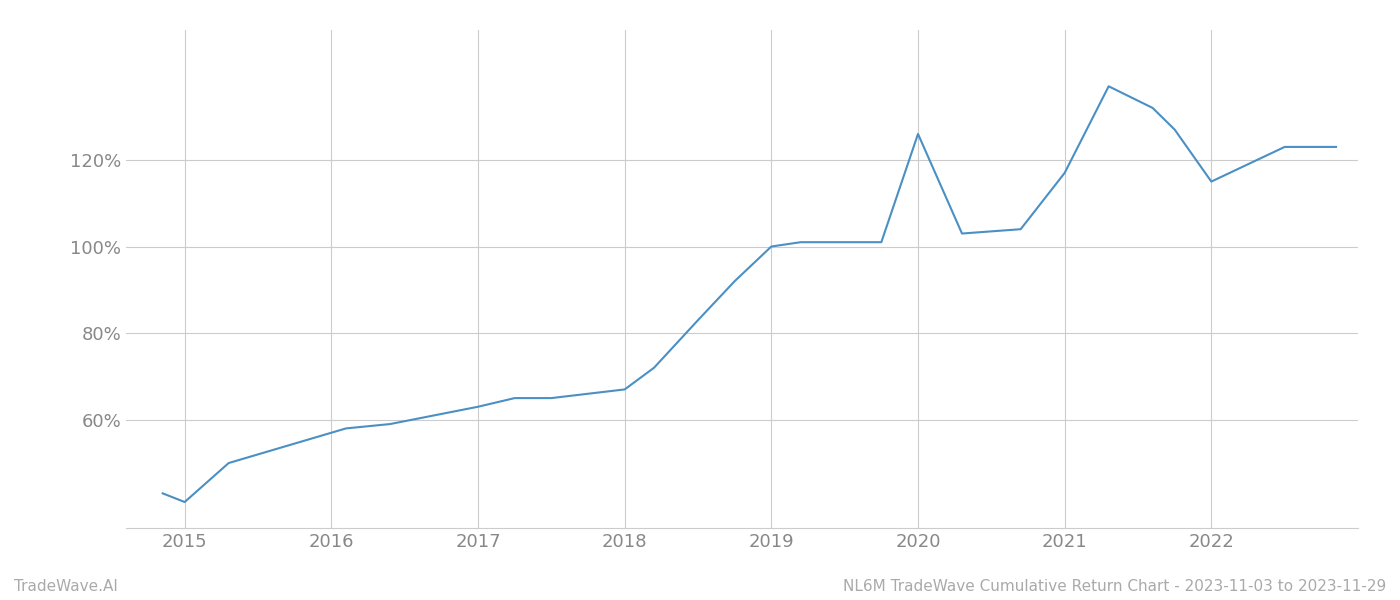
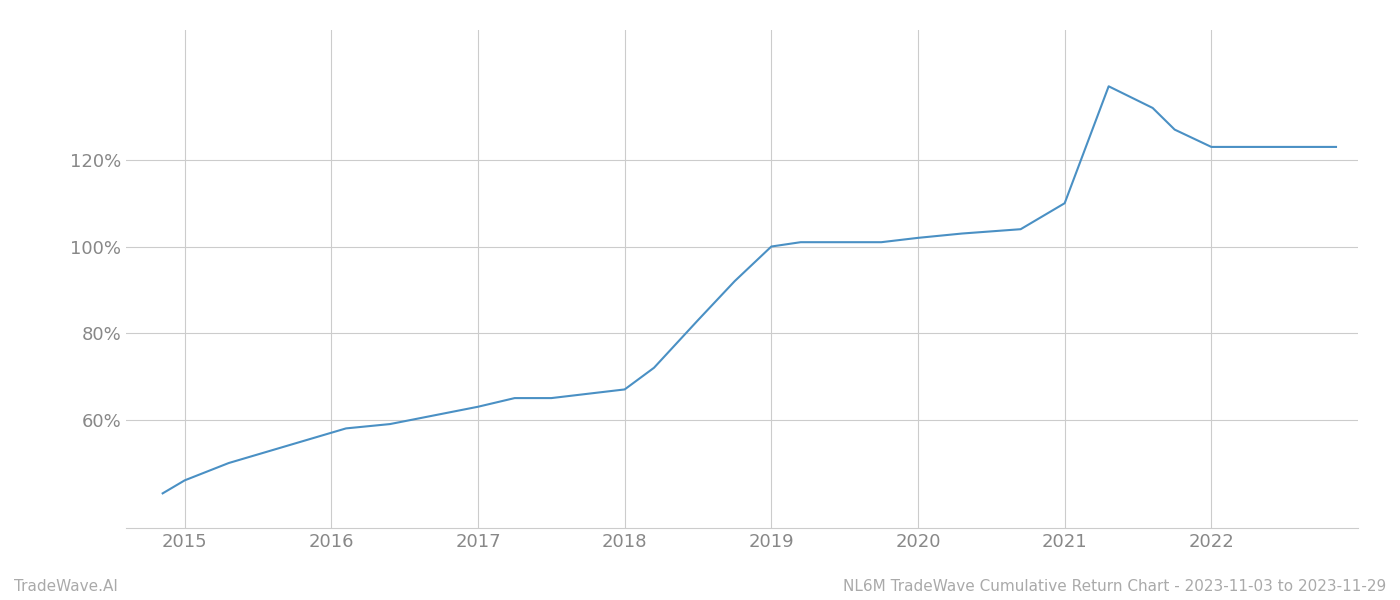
2015: 41% -> 46%
2020: 126% -> 102%
2021: 117% -> 110%
2022: 115% -> 123%
